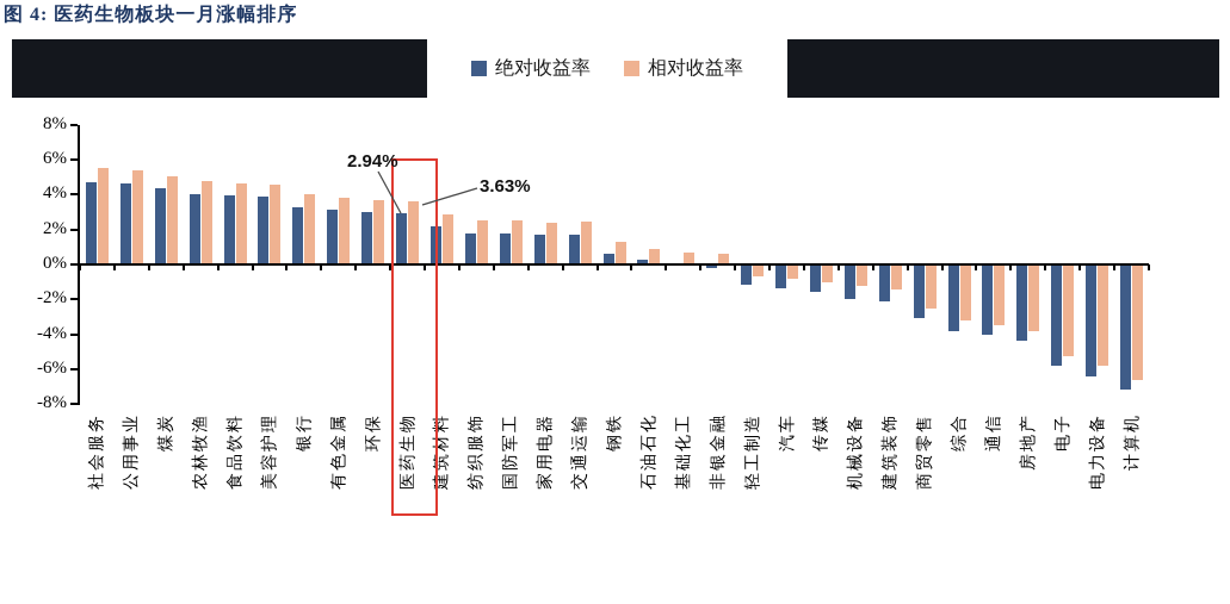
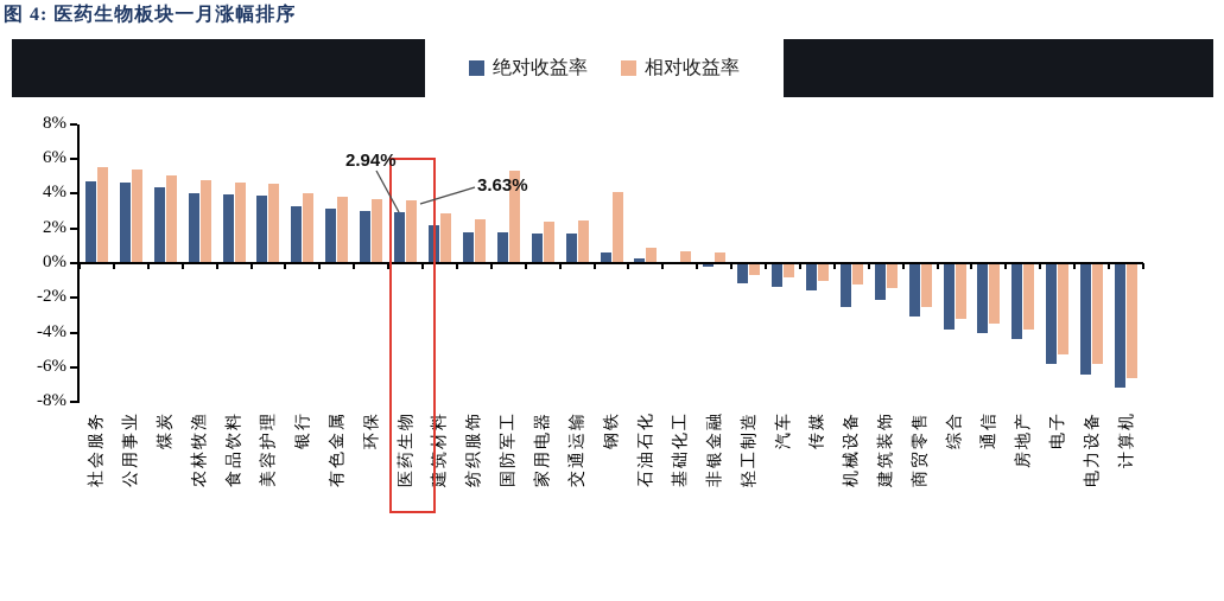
相对收益率/国防军工: 2.5% -> 5.3%
相对收益率/钢铁: 1.3% -> 4.1%
绝对收益率/机械设备: -1.9% -> -2.5%
